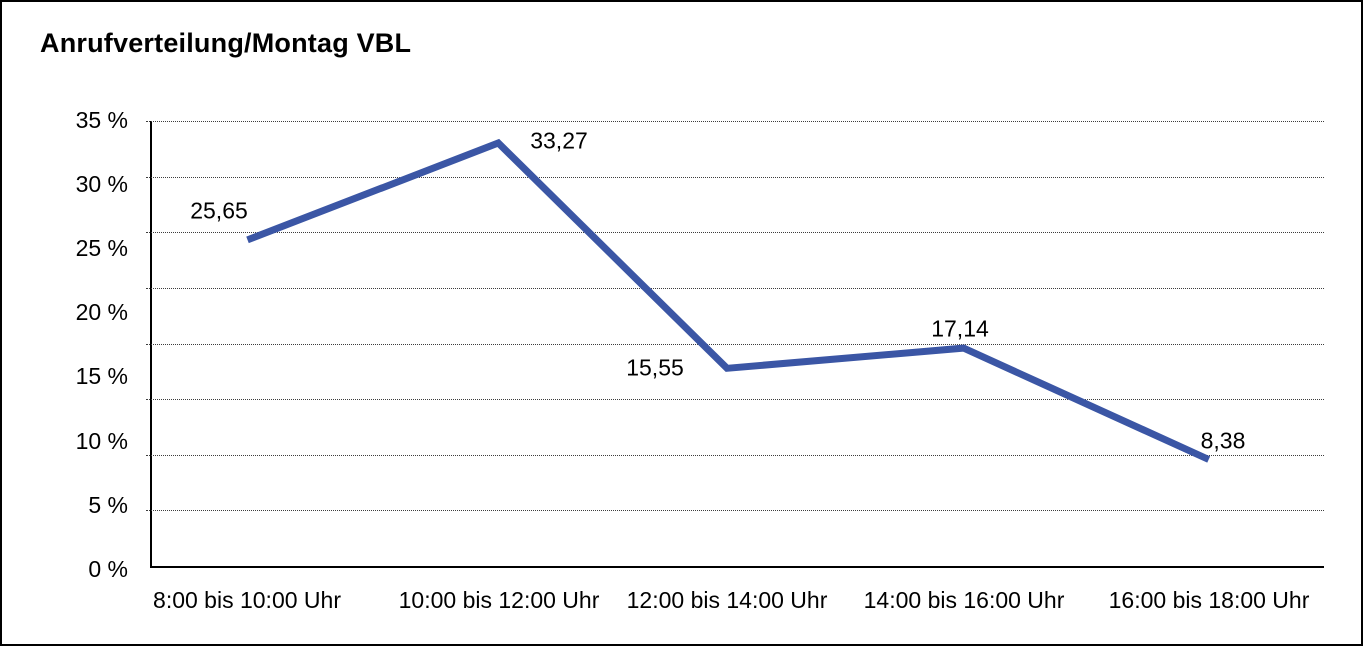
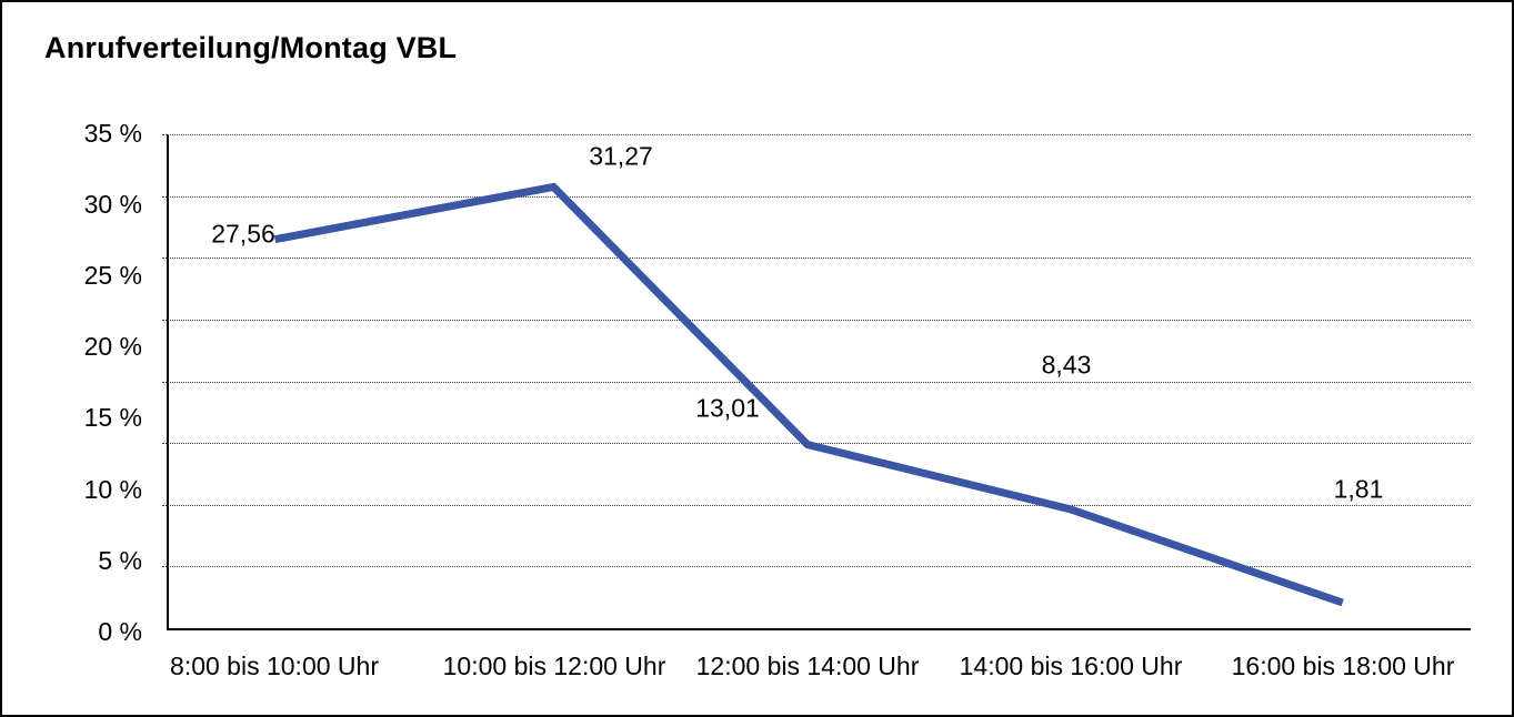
8:00 bis 10:00 Uhr: 25,65 -> 27,56
10:00 bis 12:00 Uhr: 33,27 -> 31,27
12:00 bis 14:00 Uhr: 15,55 -> 13,01
14:00 bis 16:00 Uhr: 17,14 -> 8,43
16:00 bis 18:00 Uhr: 8,38 -> 1,81
